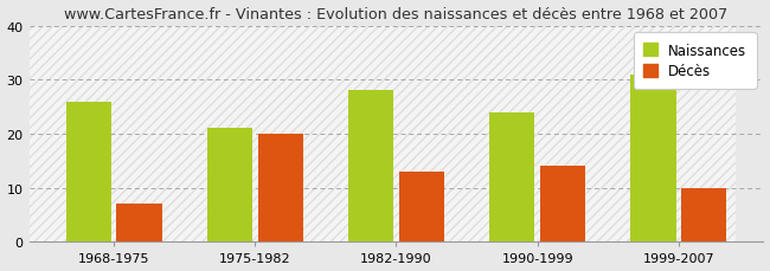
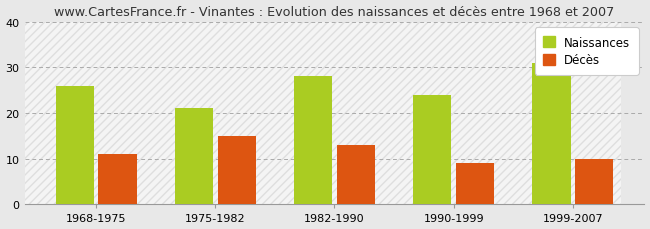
Décès/1968-1975: 7 -> 11
Décès/1975-1982: 20 -> 15
Décès/1990-1999: 14 -> 9
